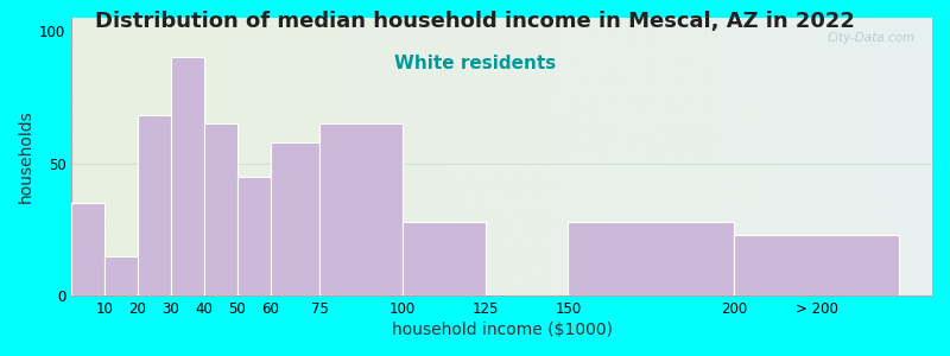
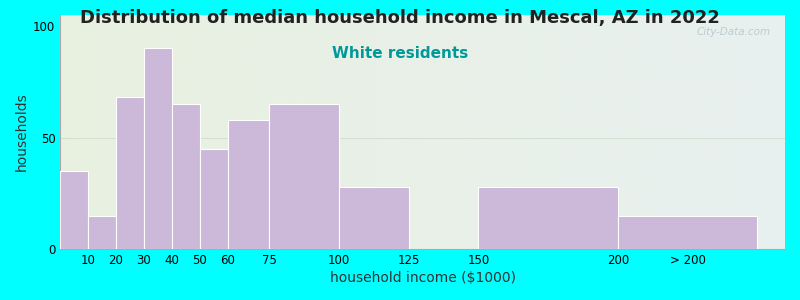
> 200: 23 -> 15
